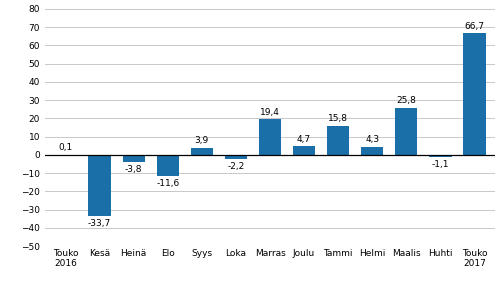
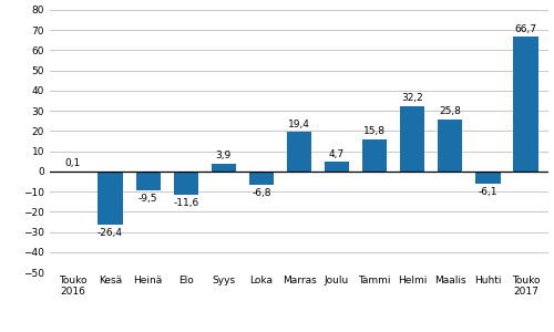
Kesä: -33,7 -> -26,4
Heinä: -3,8 -> -9,5
Loka: -2,2 -> -6,8
Helmi: 4,3 -> 32,2
Huhti: -1,1 -> -6,1
